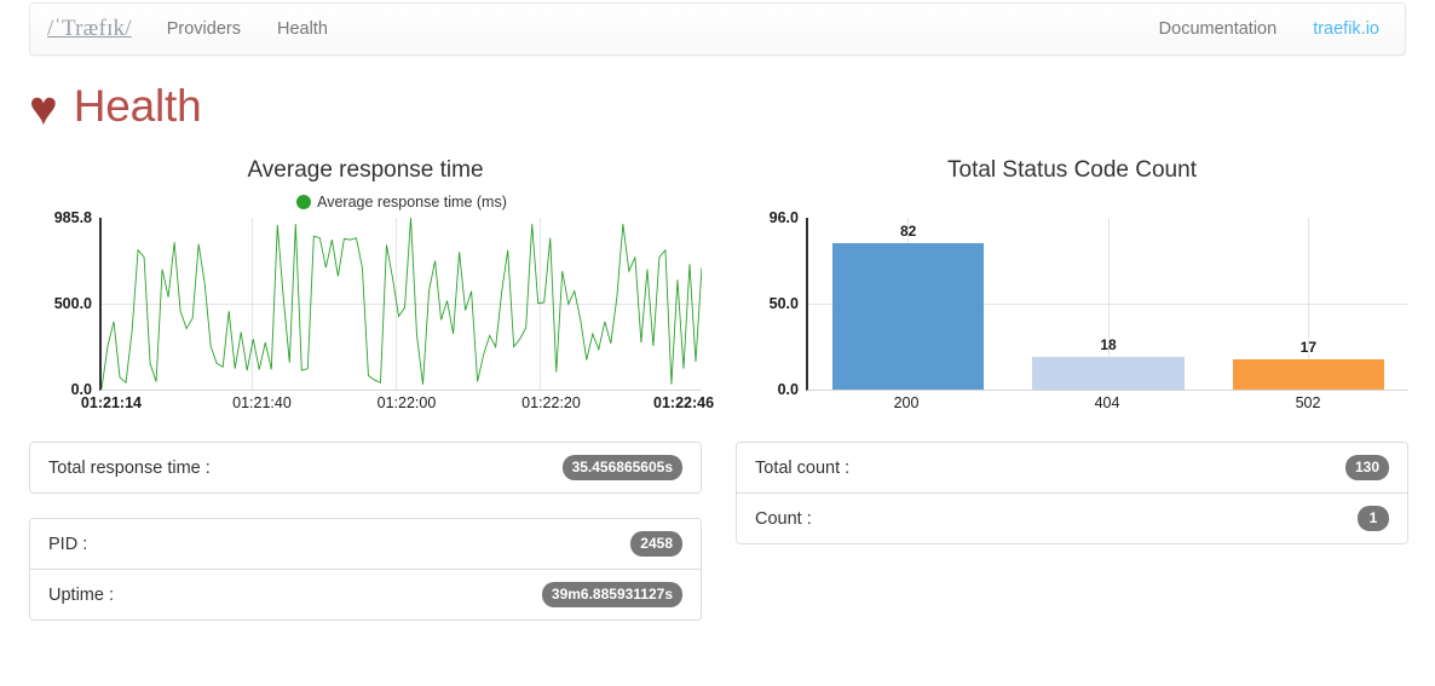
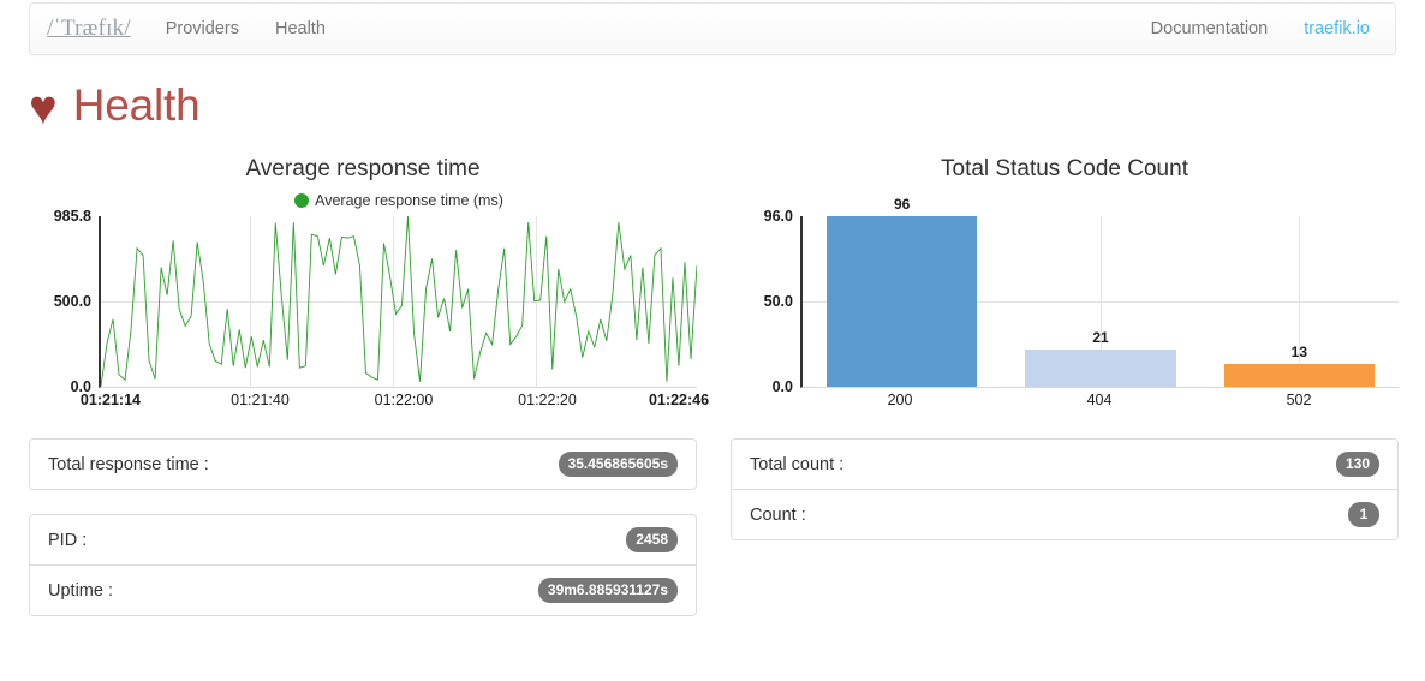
Total Status Code Count/200: 82 -> 96
Total Status Code Count/404: 18 -> 21
Total Status Code Count/502: 17 -> 13
